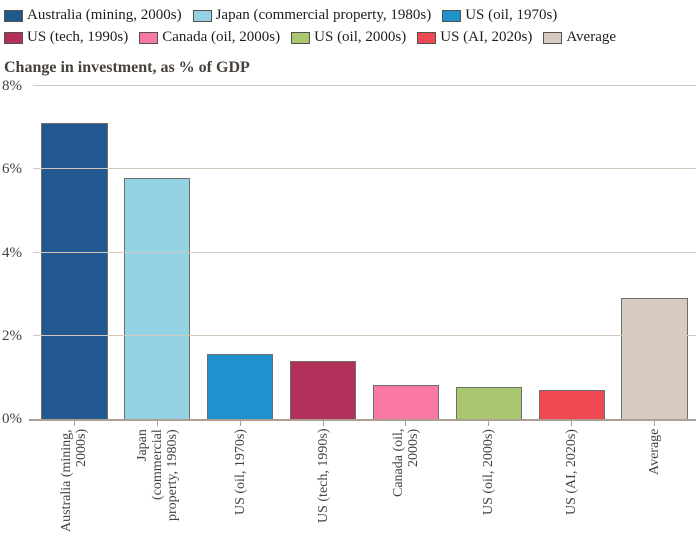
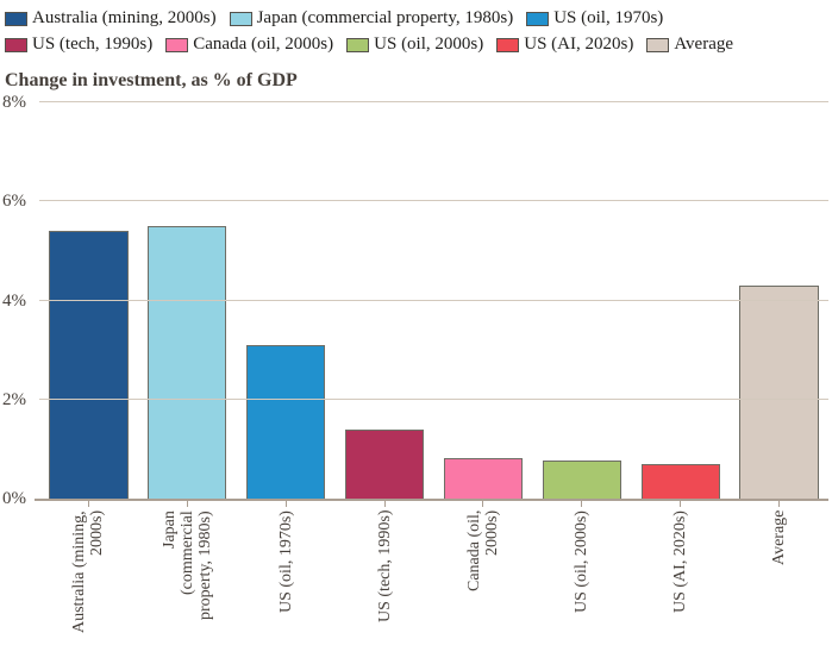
Australia (mining, 2000s): 7.1% -> 5.4%
Japan (commercial property, 1980s): 5.8% -> 5.5%
US (oil, 1970s): 1.6% -> 3.1%
Average: 2.9% -> 4.3%
